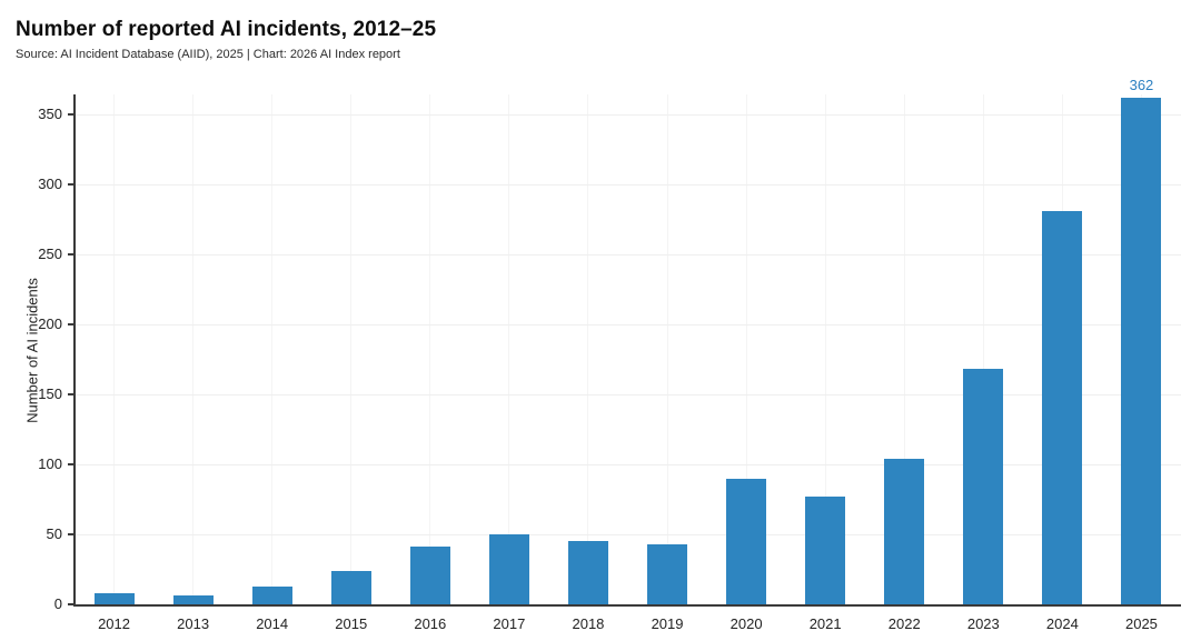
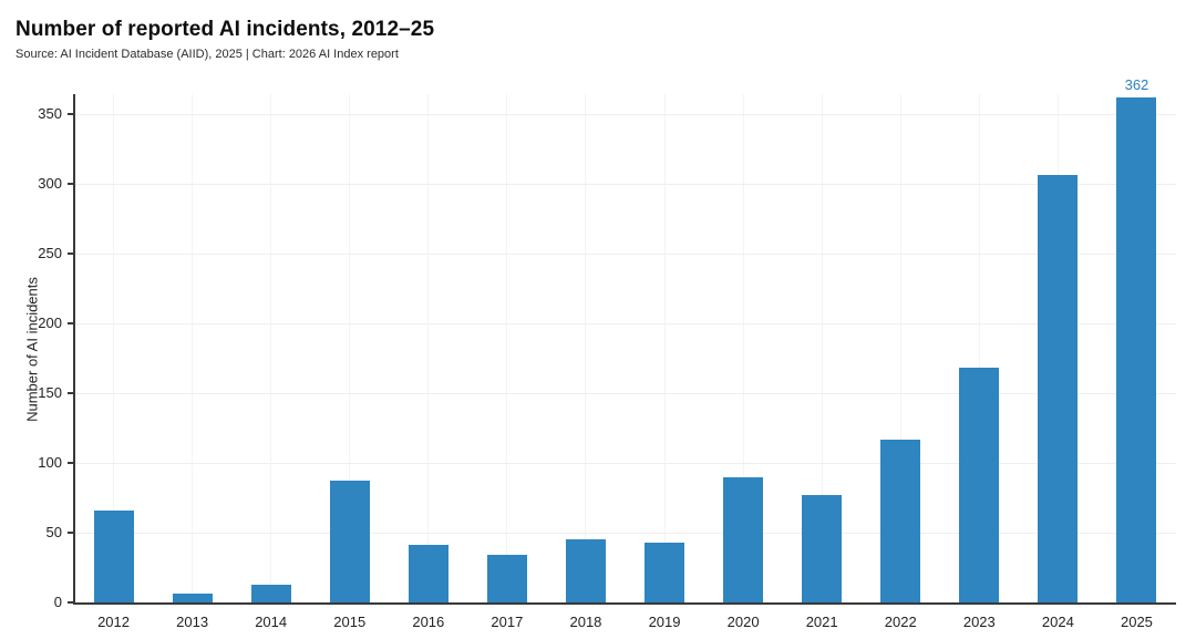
2012: 8 -> 66
2015: 24 -> 87
2017: 50 -> 34
2022: 104 -> 117
2024: 281 -> 306
